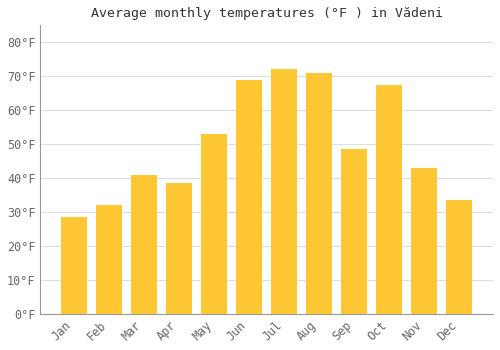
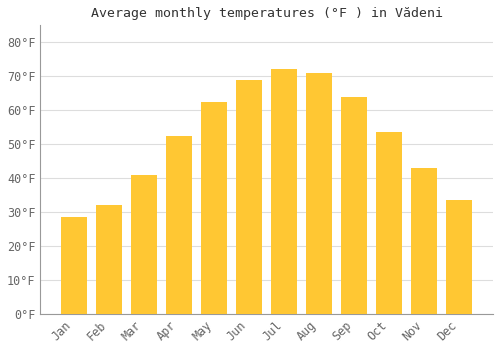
Apr: 38.5°F -> 52.5°F
May: 53.0°F -> 62.5°F
Sep: 48.5°F -> 64.0°F
Oct: 67.5°F -> 53.5°F
